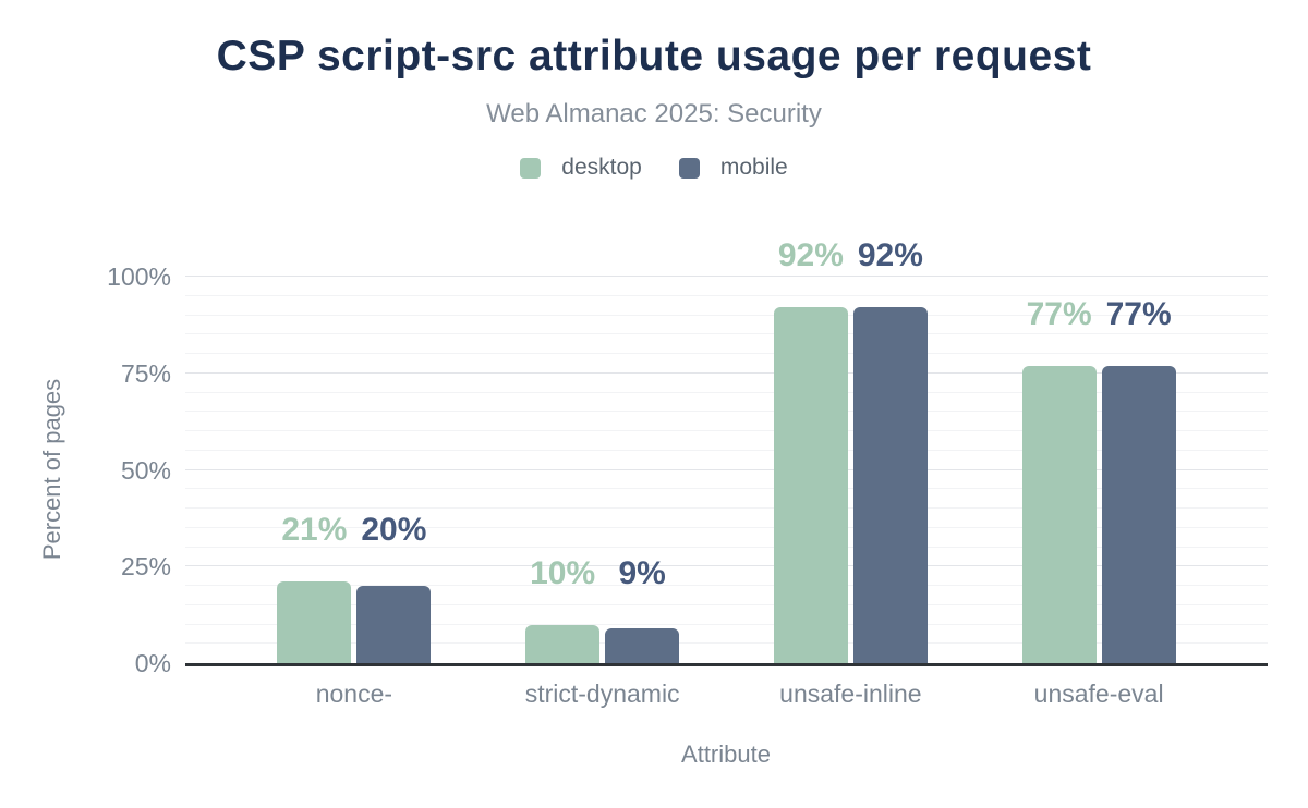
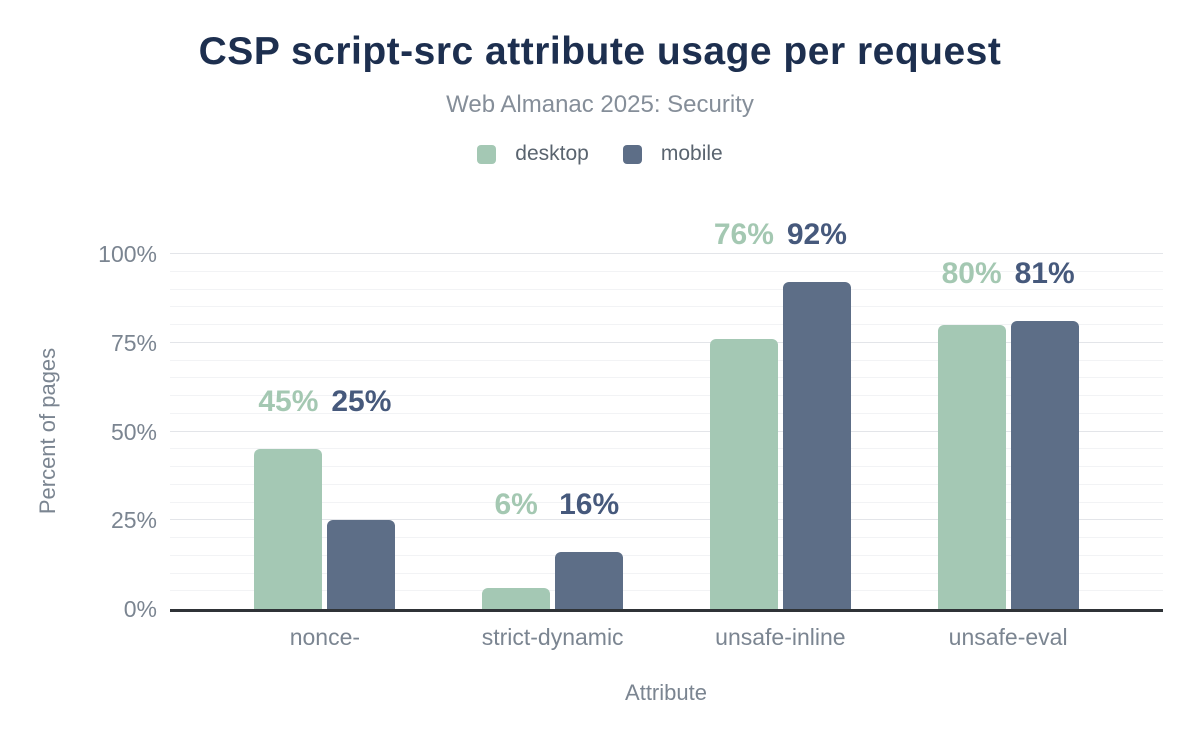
desktop/nonce-: 21% -> 45%
mobile/nonce-: 20% -> 25%
desktop/strict-dynamic: 10% -> 6%
mobile/strict-dynamic: 9% -> 16%
desktop/unsafe-inline: 92% -> 76%
desktop/unsafe-eval: 77% -> 80%
mobile/unsafe-eval: 77% -> 81%
